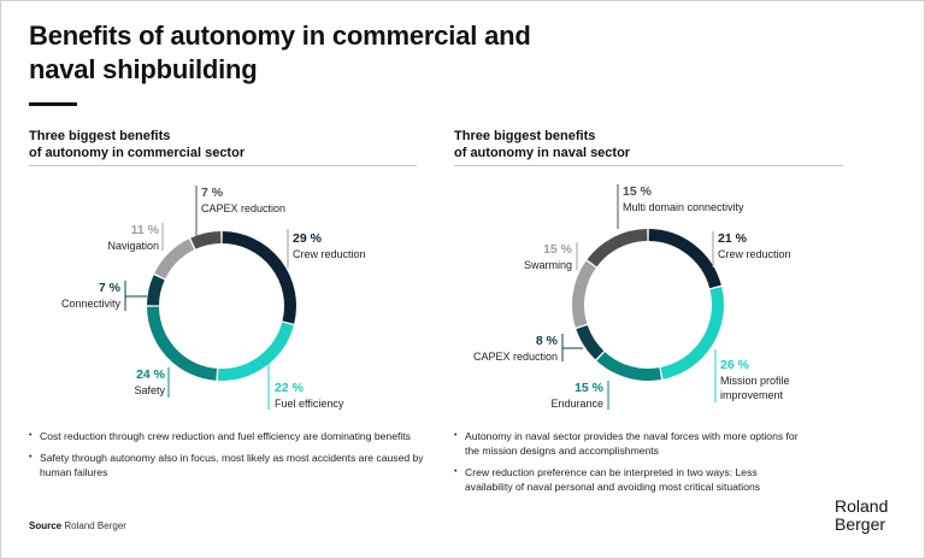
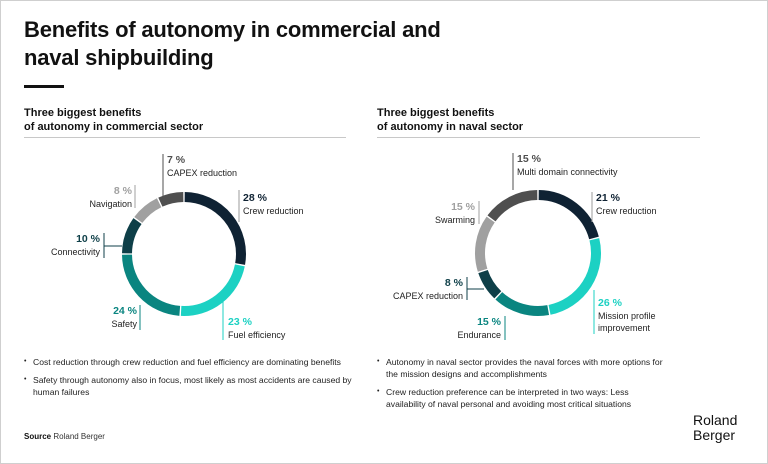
Three biggest benefits of autonomy in commercial sector/Crew reduction: 29 -> 28
Three biggest benefits of autonomy in commercial sector/Fuel efficiency: 22 -> 23
Three biggest benefits of autonomy in commercial sector/Connectivity: 7 -> 10
Three biggest benefits of autonomy in commercial sector/Navigation: 11 -> 8
